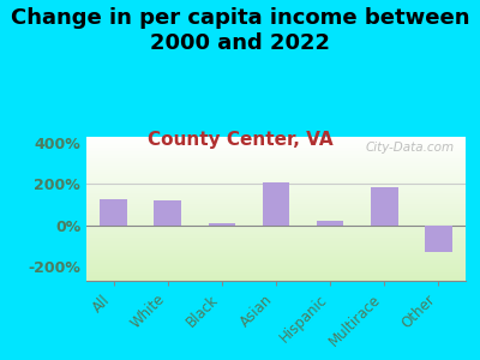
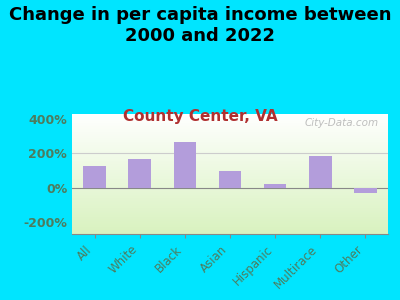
White: 120% -> 160%
Black: 10% -> 260%
Asian: 210% -> 100%
Other: -130% -> -30%
